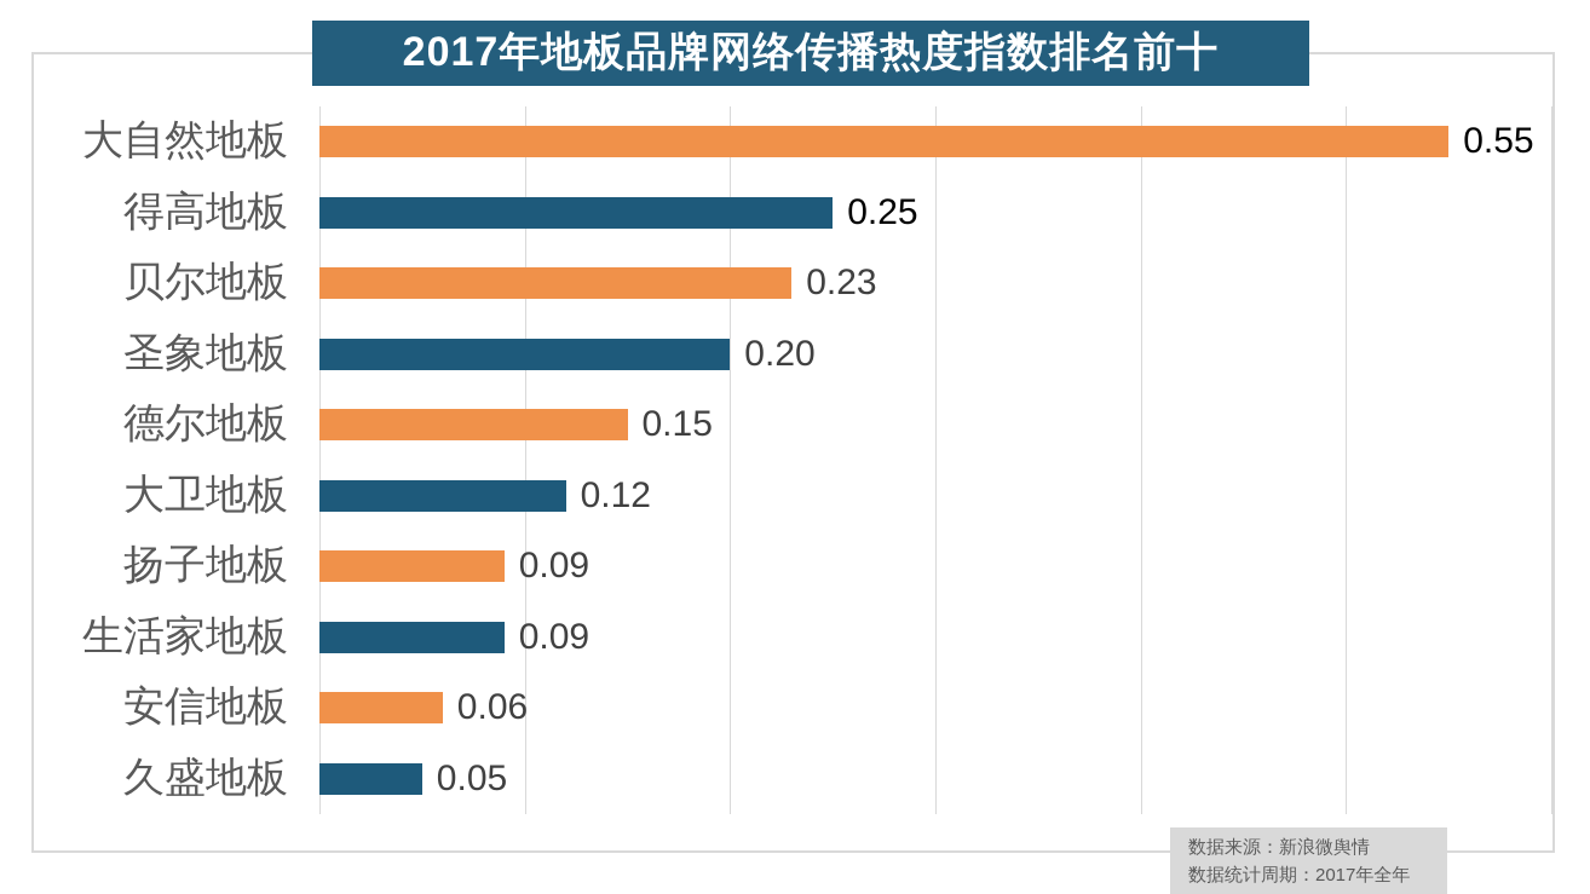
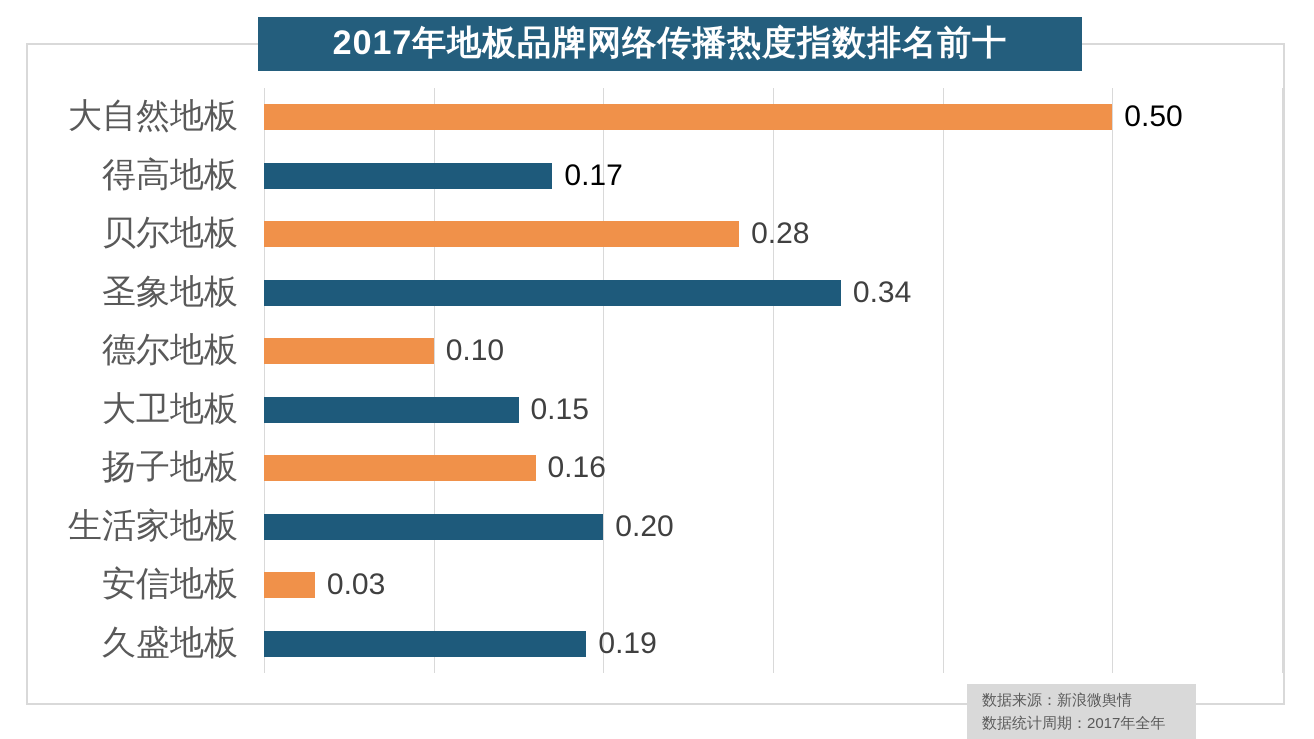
大自然地板: 0.55 -> 0.50
得高地板: 0.25 -> 0.17
贝尔地板: 0.23 -> 0.28
圣象地板: 0.20 -> 0.34
德尔地板: 0.15 -> 0.10
大卫地板: 0.12 -> 0.15
扬子地板: 0.09 -> 0.16
生活家地板: 0.09 -> 0.20
安信地板: 0.06 -> 0.03
久盛地板: 0.05 -> 0.19
